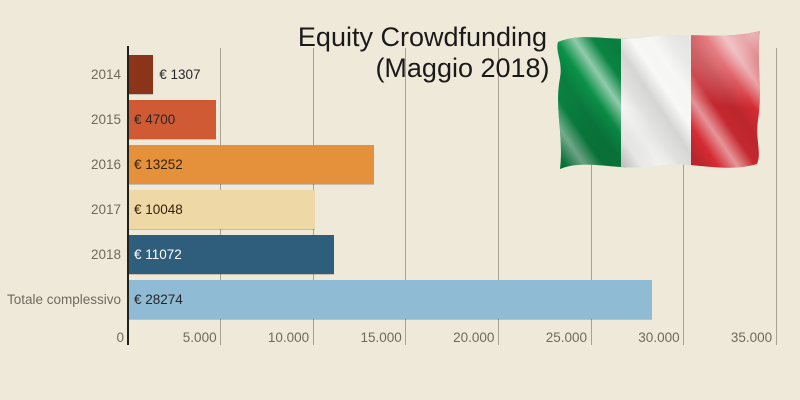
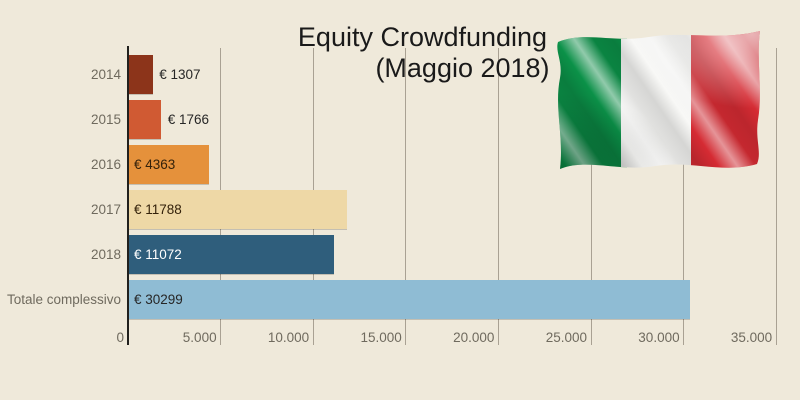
2015: 4700 -> 1766
2016: 13252 -> 4363
2017: 10048 -> 11788
Totale complessivo: 28274 -> 30299
